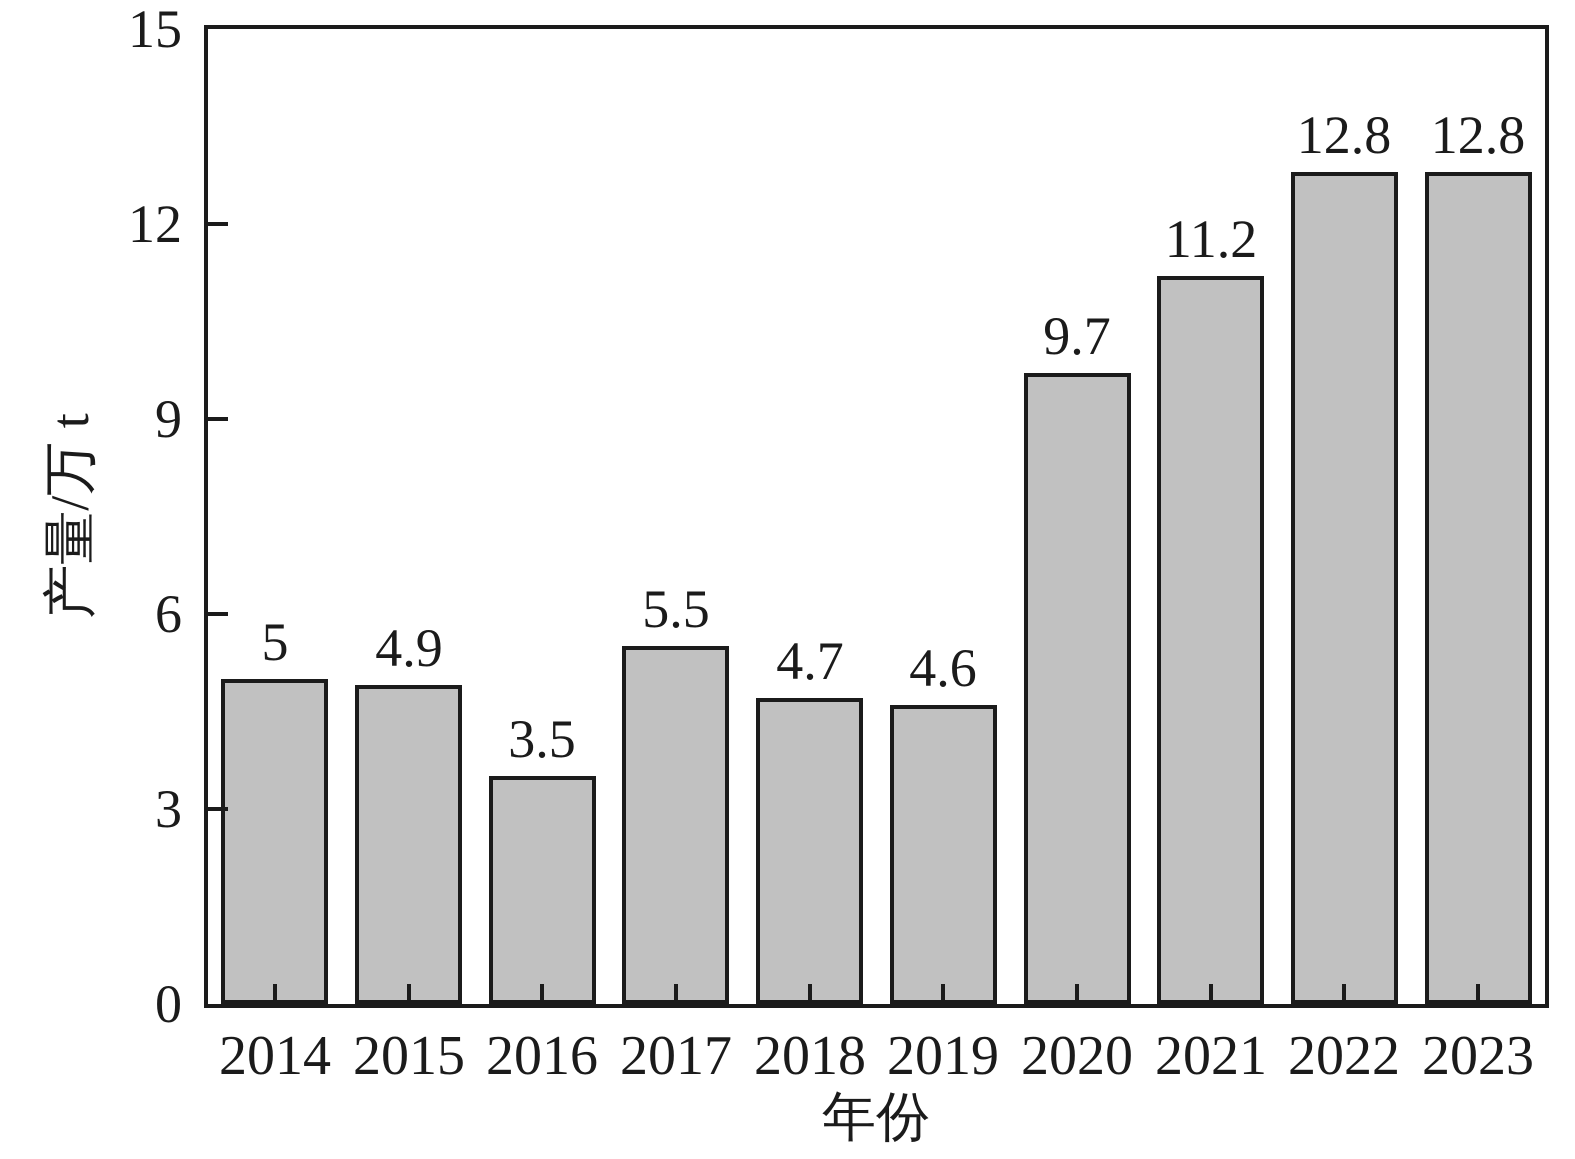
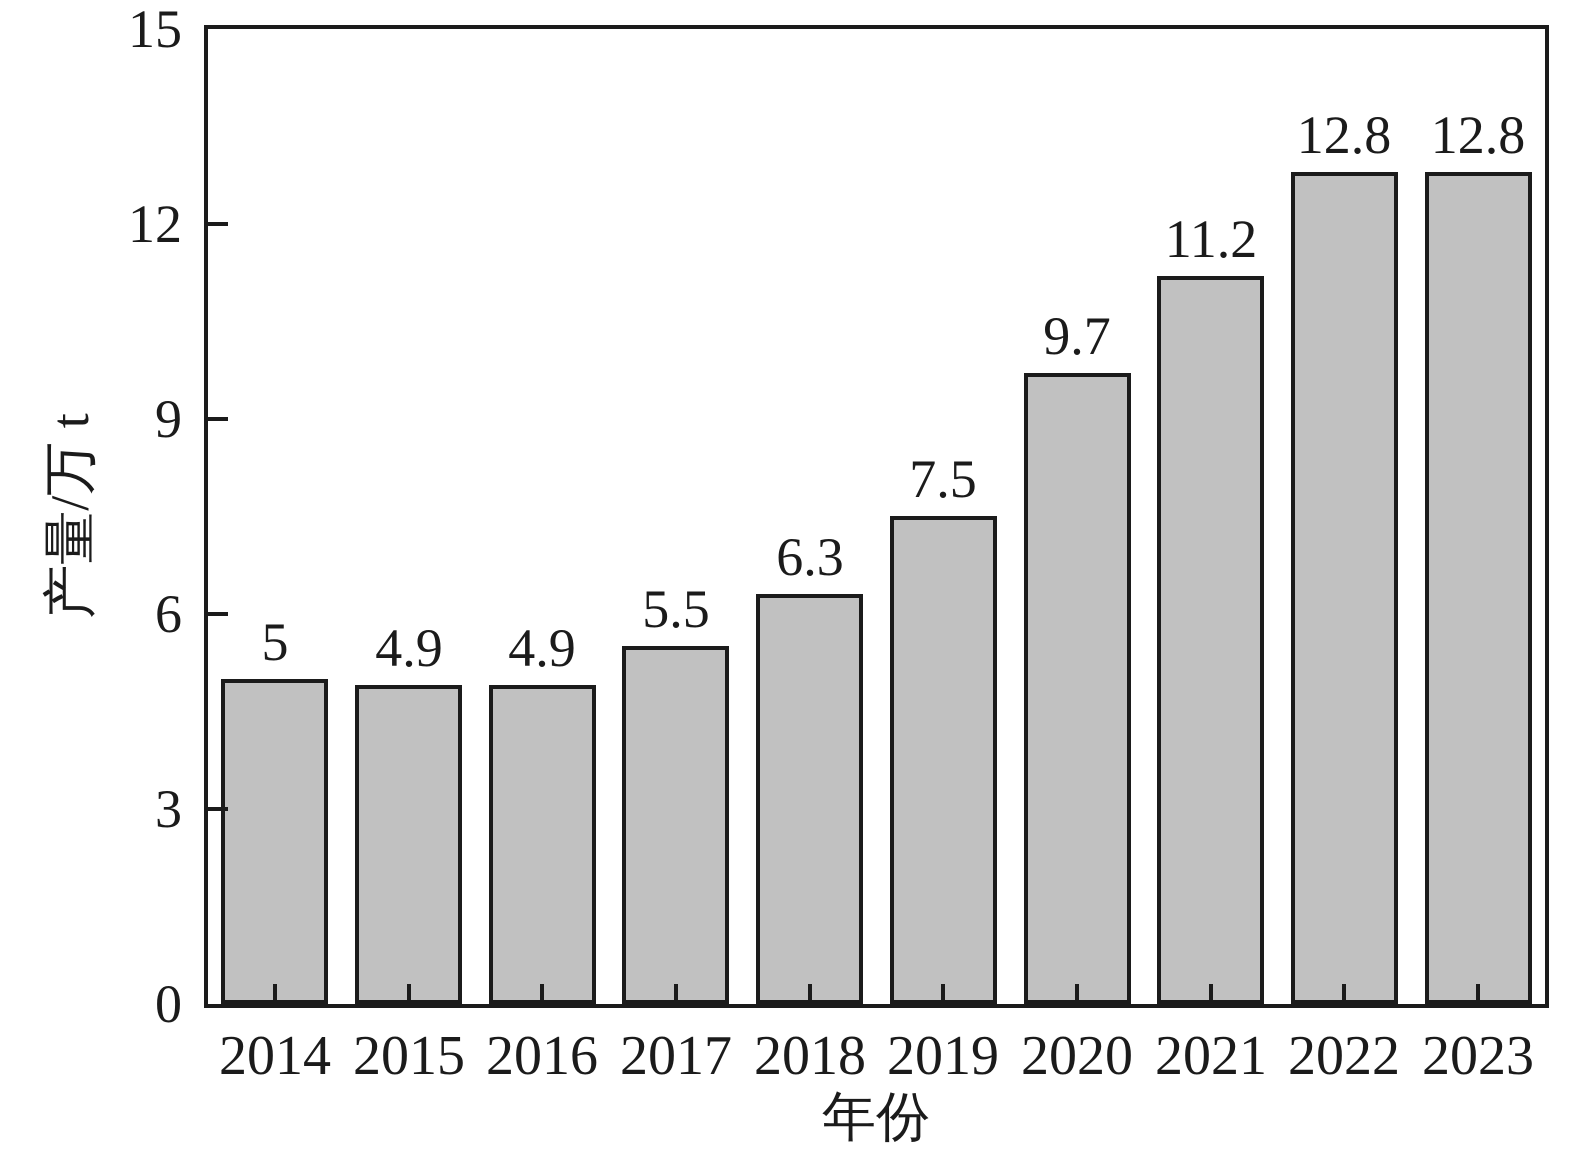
2016: 3.5 -> 4.9
2018: 4.7 -> 6.3
2019: 4.6 -> 7.5
